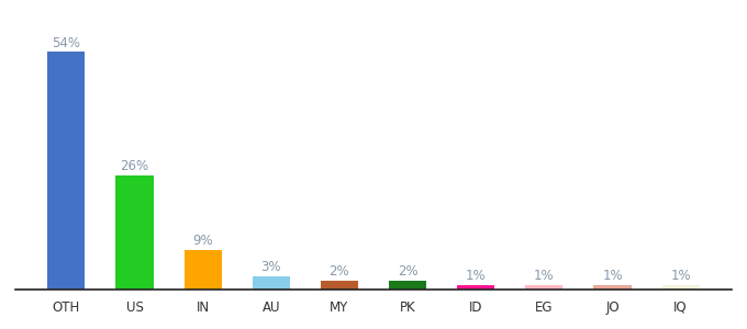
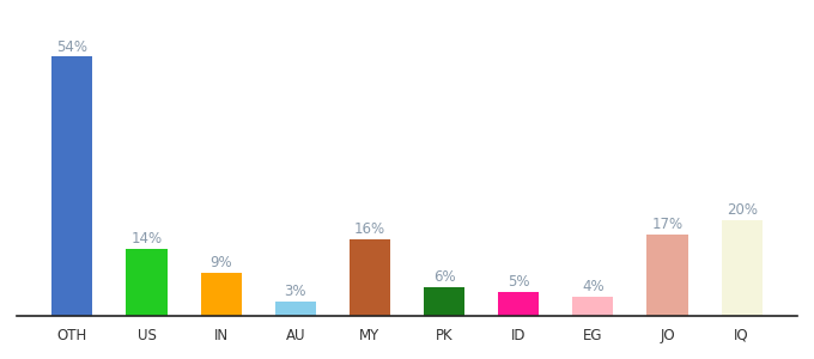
US: 26% -> 14%
MY: 2% -> 16%
PK: 2% -> 6%
ID: 1% -> 5%
EG: 1% -> 4%
JO: 1% -> 17%
IQ: 1% -> 20%
